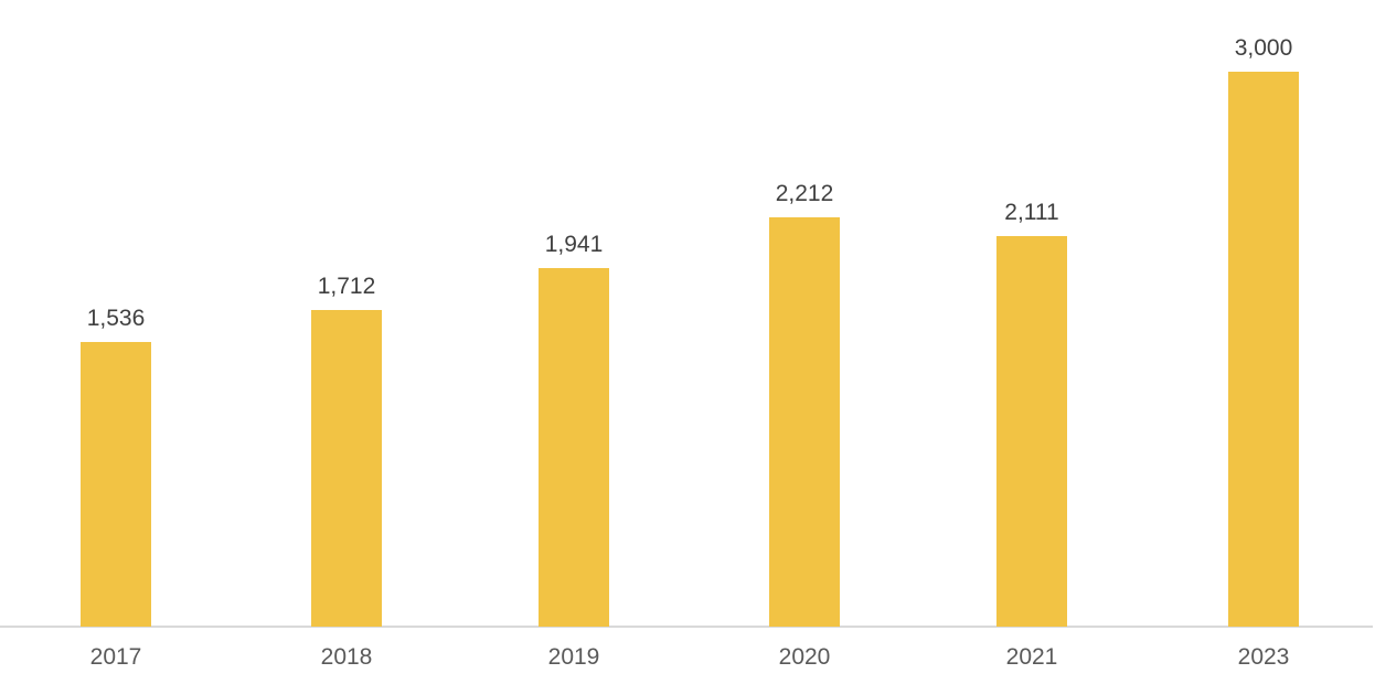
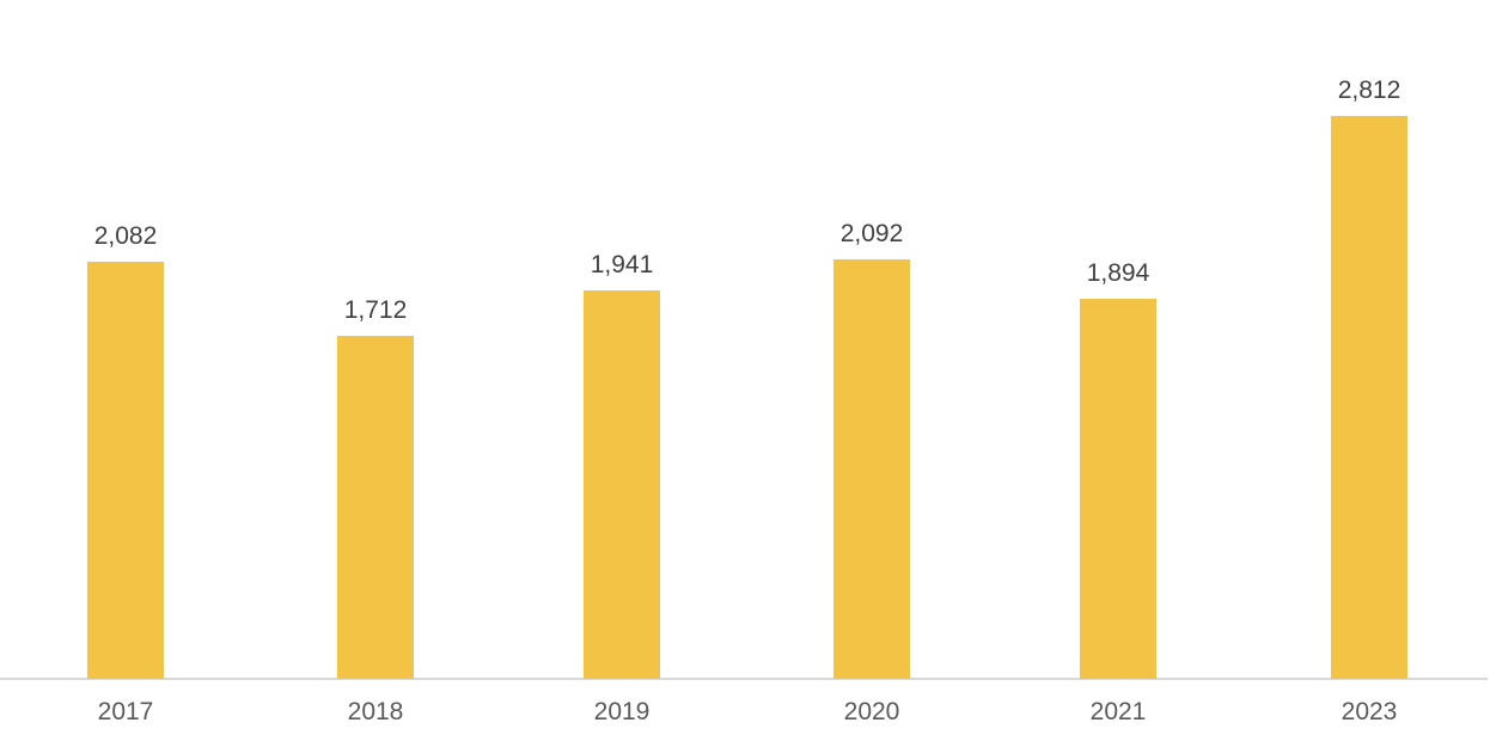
2017: 1,536 -> 2,082
2020: 2,212 -> 2,092
2021: 2,111 -> 1,894
2023: 3,000 -> 2,812
